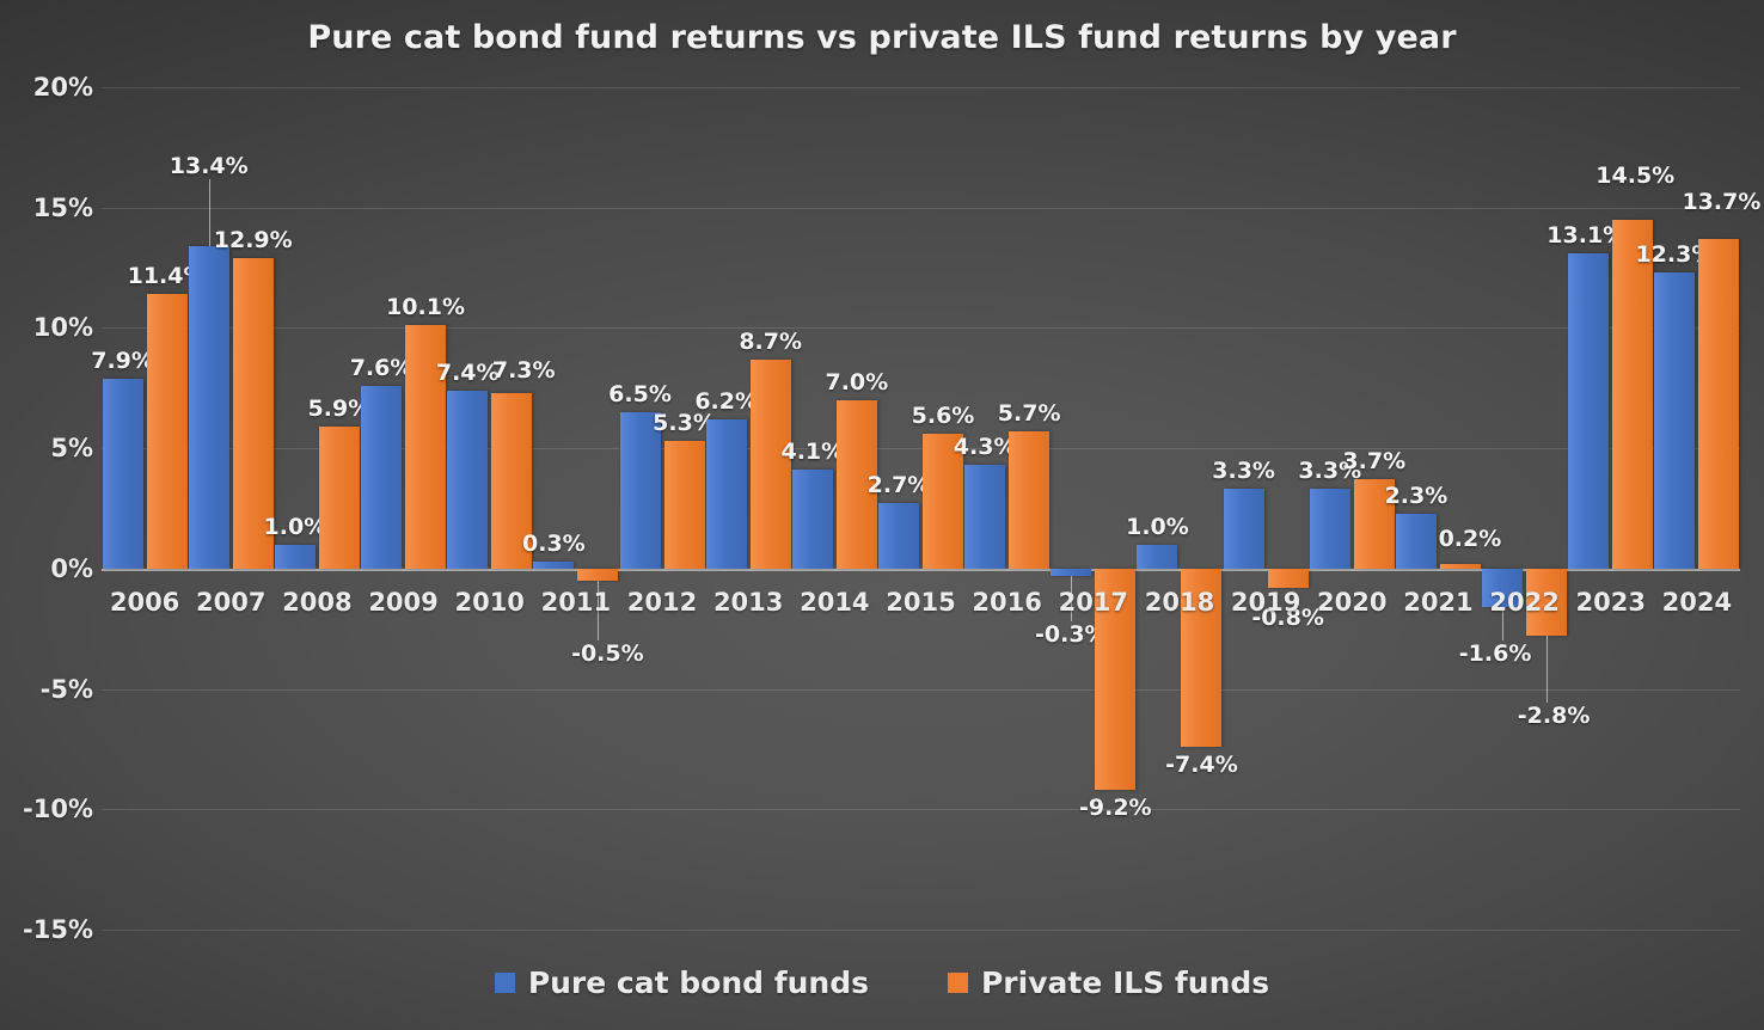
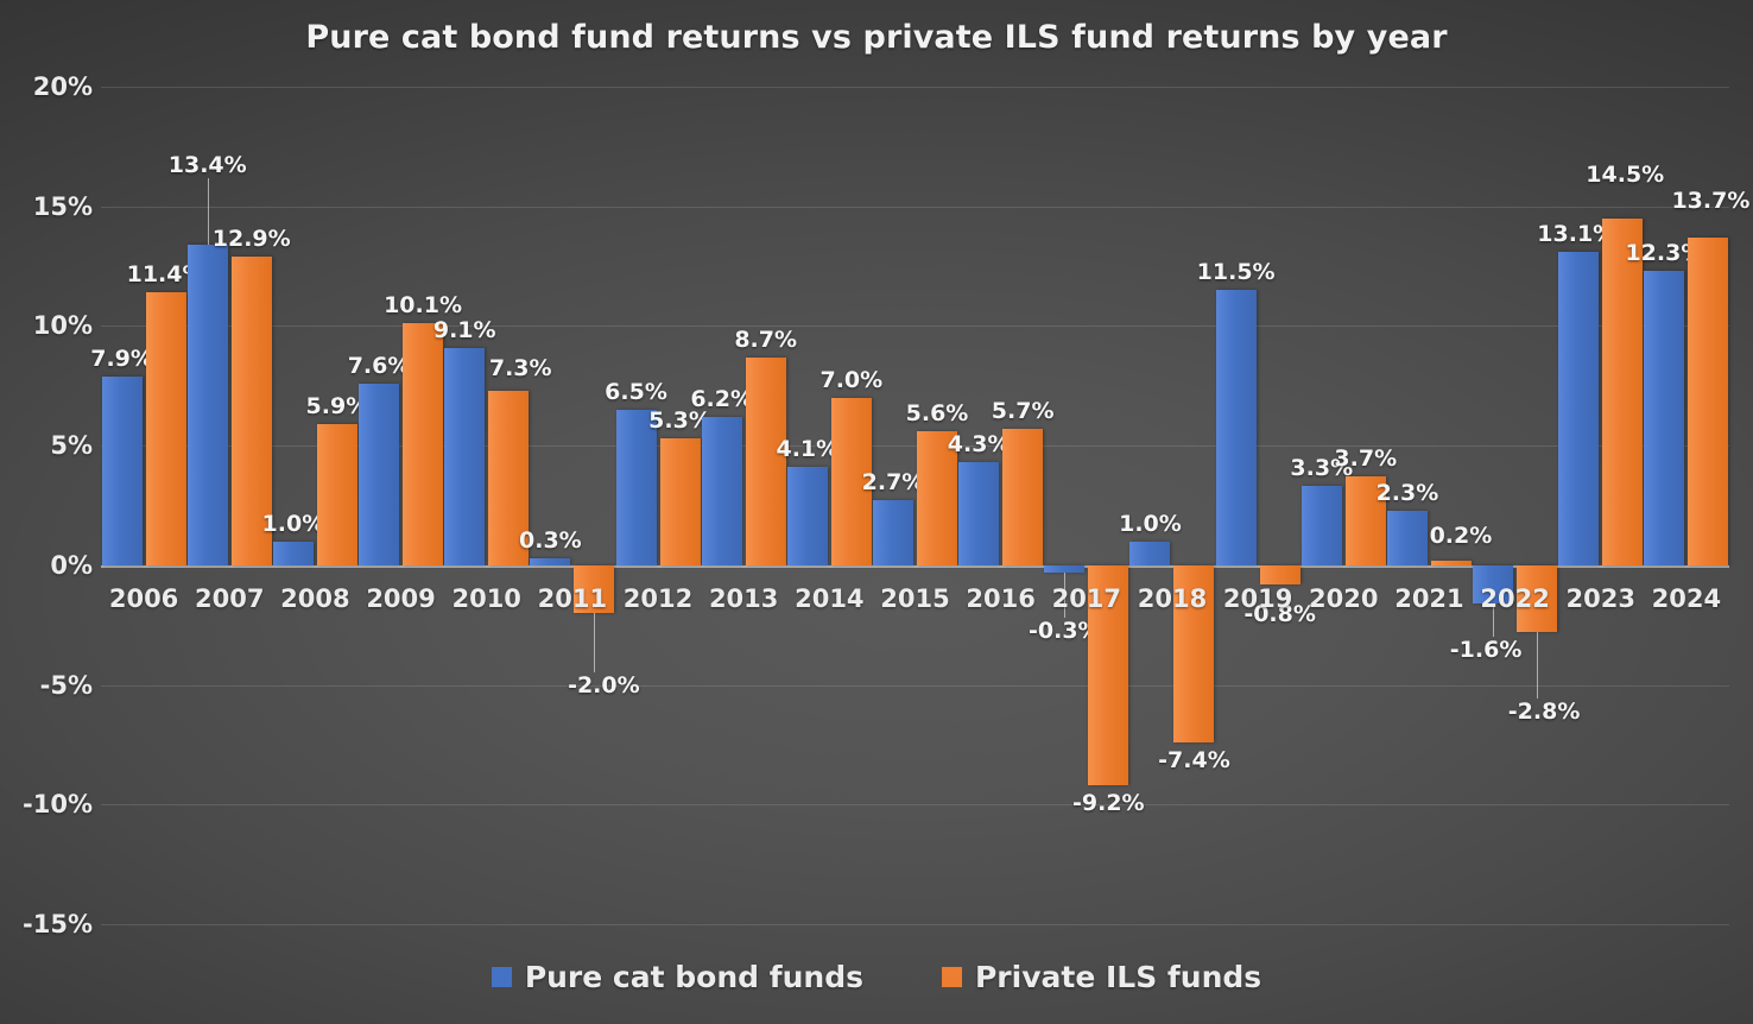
Pure cat bond funds/2010: 7.4% -> 9.1%
Private ILS funds/2011: -0.5% -> -2.0%
Pure cat bond funds/2019: 3.3% -> 11.5%
